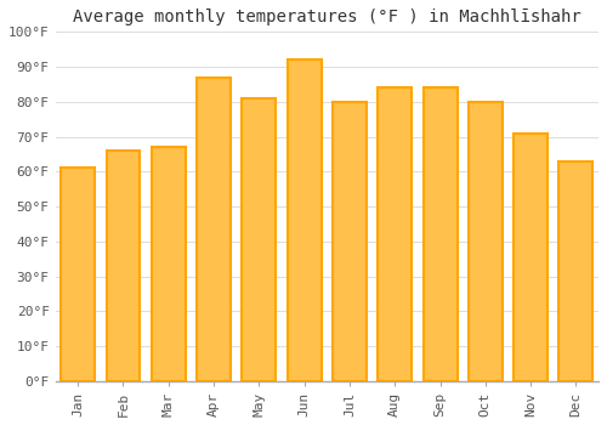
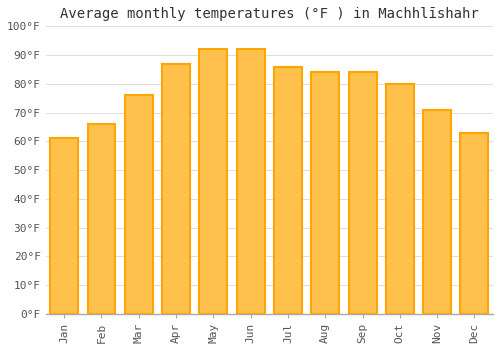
Mar: 67°F -> 76°F
May: 81°F -> 92°F
Jul: 80°F -> 86°F
